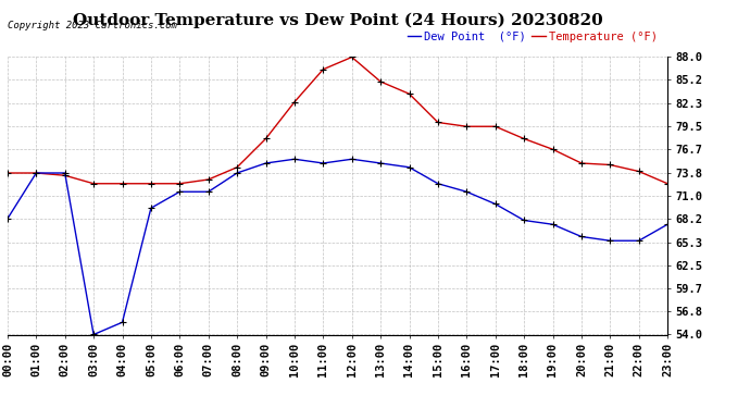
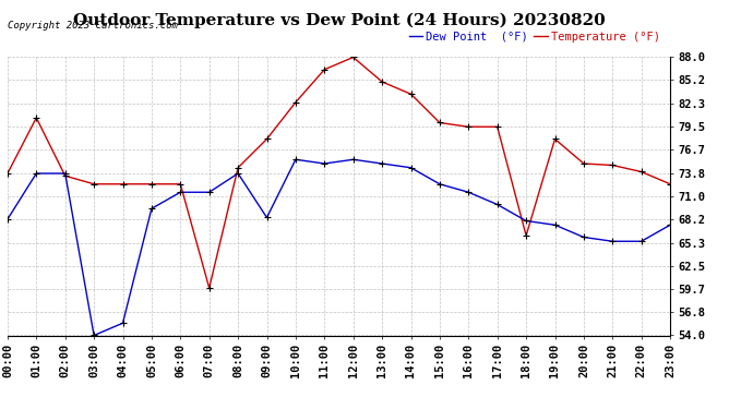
Temperature (°F)/01:00: 73.8 -> 80.6
Temperature (°F)/07:00: 73.0 -> 59.8
Dew Point (°F)/09:00: 75.0 -> 68.4
Temperature (°F)/18:00: 78.0 -> 66.2
Temperature (°F)/19:00: 76.7 -> 78.0
